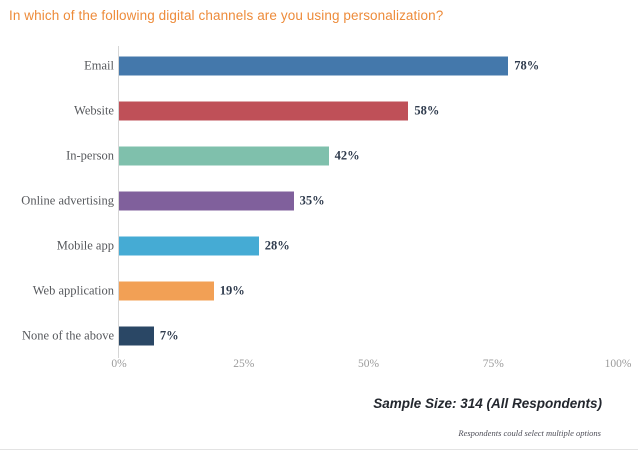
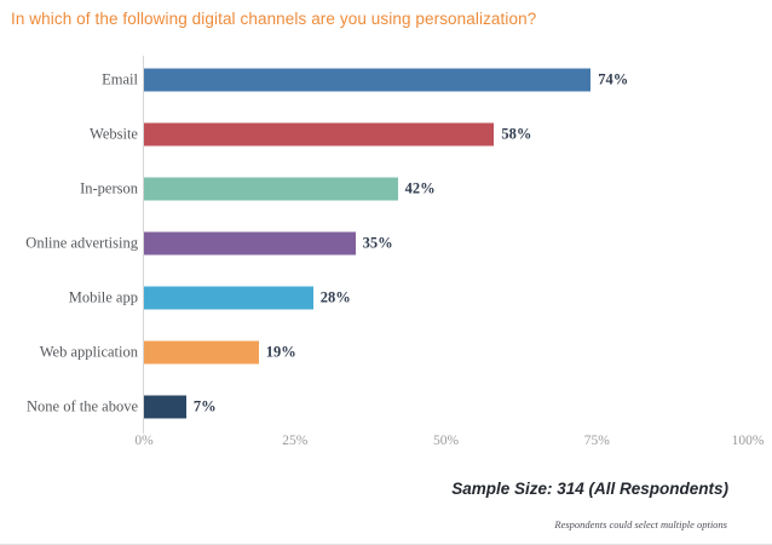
Email: 78% -> 74%
